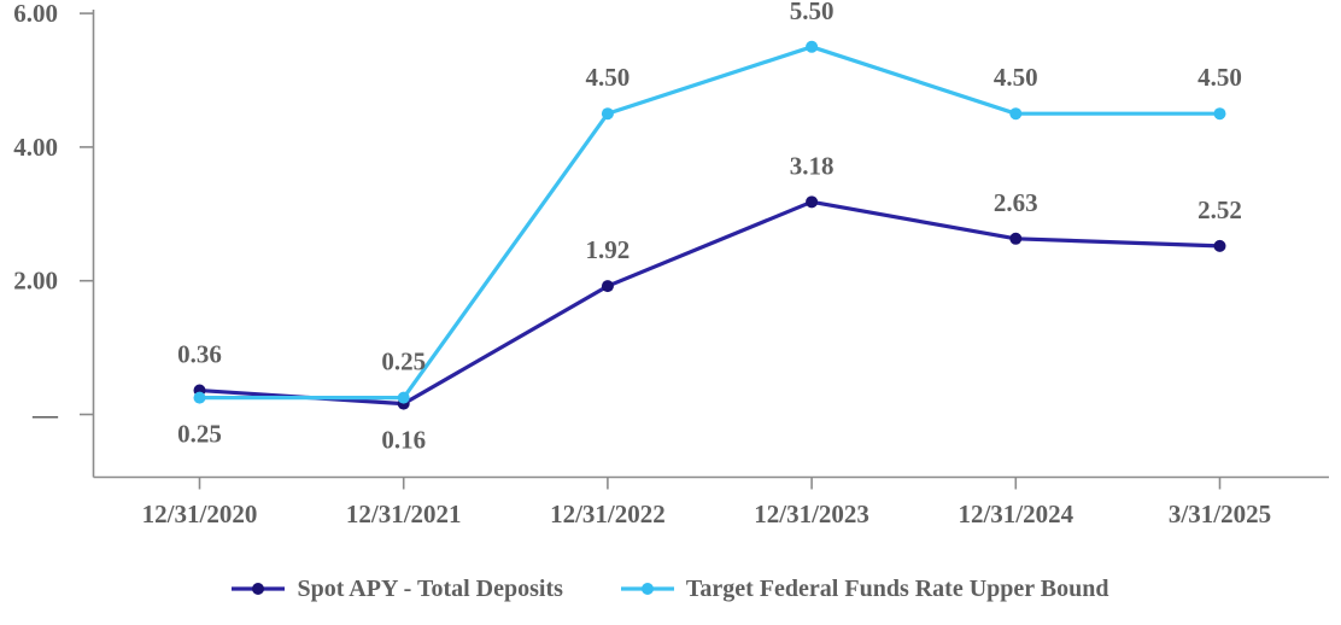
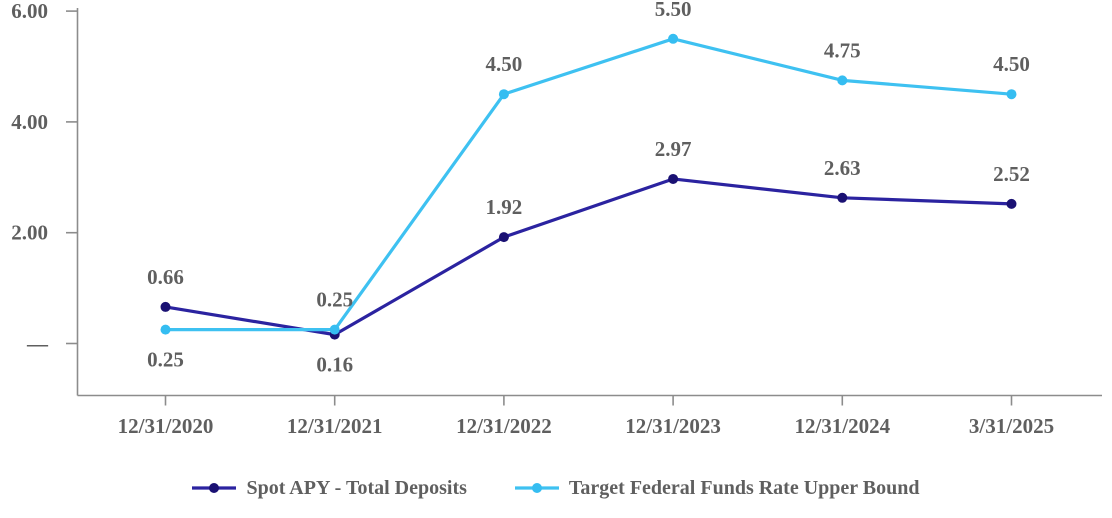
Spot APY - Total Deposits/12/31/2020: 0.36 -> 0.66
Spot APY - Total Deposits/12/31/2023: 3.18 -> 2.97
Target Federal Funds Rate Upper Bound/12/31/2024: 4.50 -> 4.75
